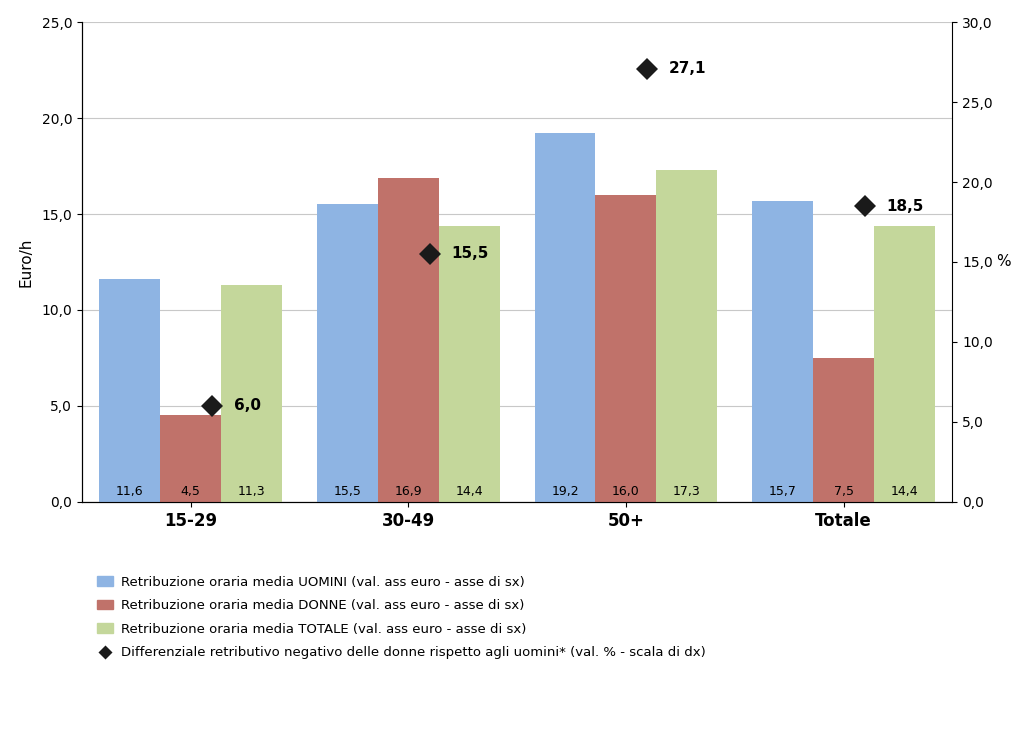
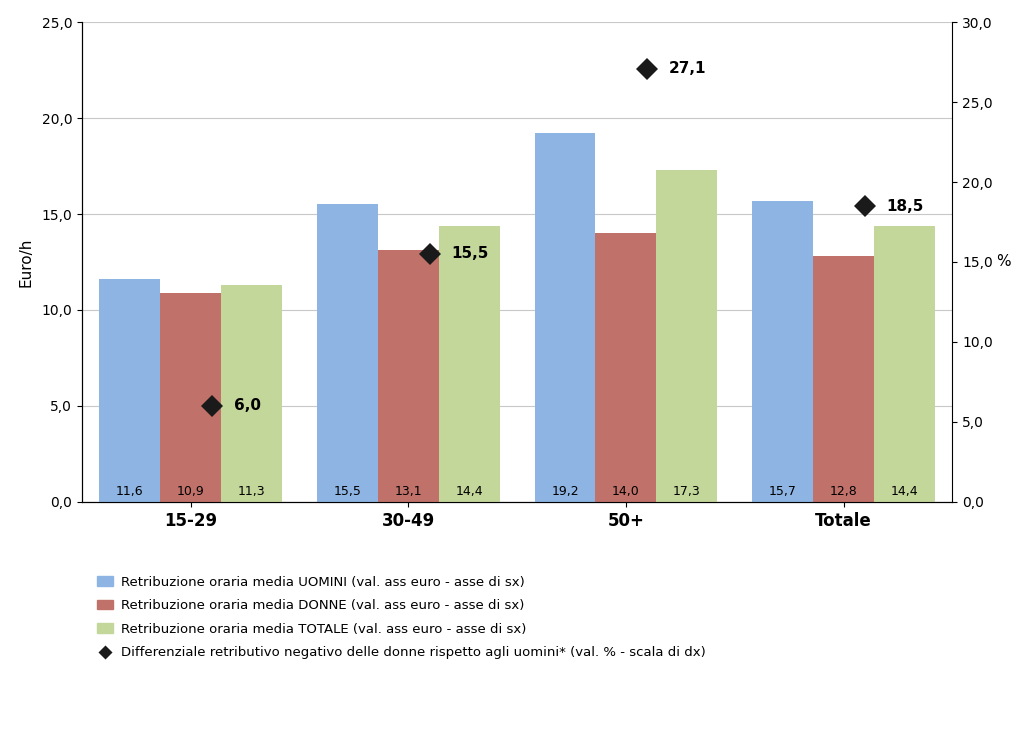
Retribuzione oraria media DONNE (val. ass euro - asse di sx)/15-29: 4,5 -> 10,9
Retribuzione oraria media DONNE (val. ass euro - asse di sx)/30-49: 16,9 -> 13,1
Retribuzione oraria media DONNE (val. ass euro - asse di sx)/50+: 16,0 -> 14,0
Retribuzione oraria media DONNE (val. ass euro - asse di sx)/Totale: 7,5 -> 12,8
